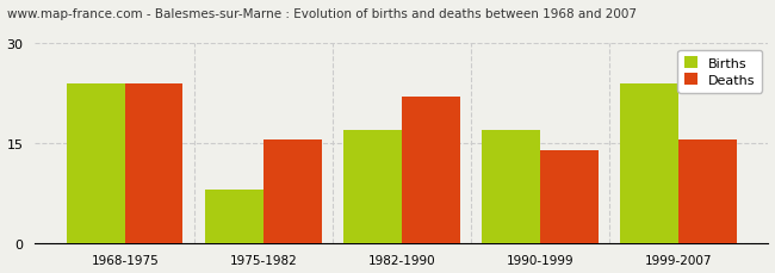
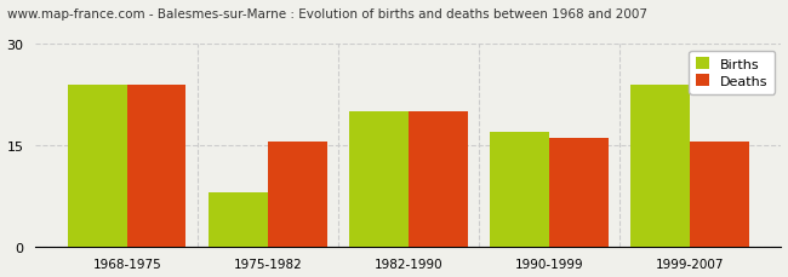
Births/1982-1990: 17 -> 20
Deaths/1982-1990: 22.0 -> 20.0
Deaths/1990-1999: 14.0 -> 16.0
